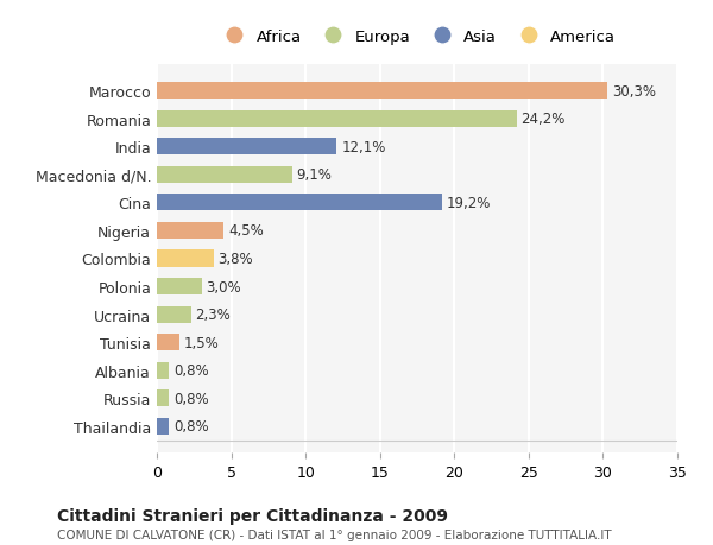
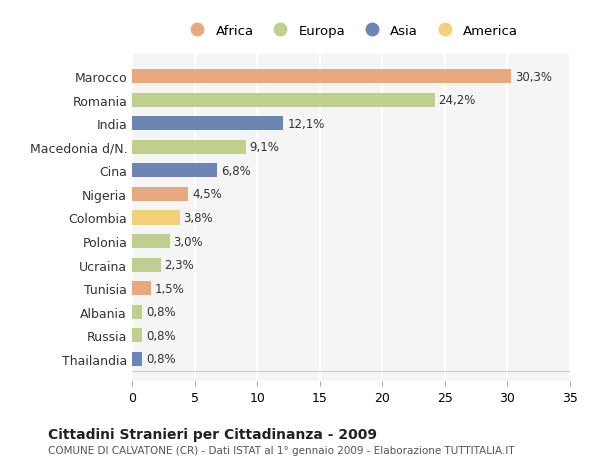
Cina: 19,2% -> 6,8%
